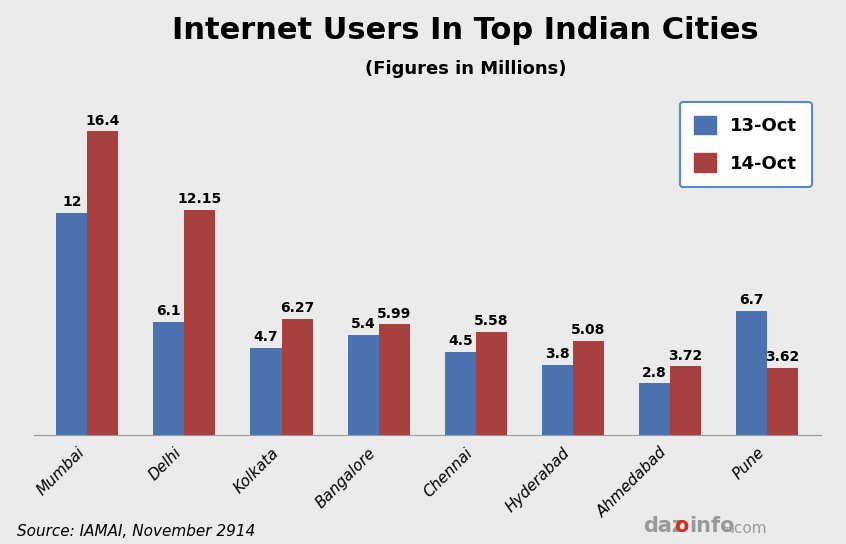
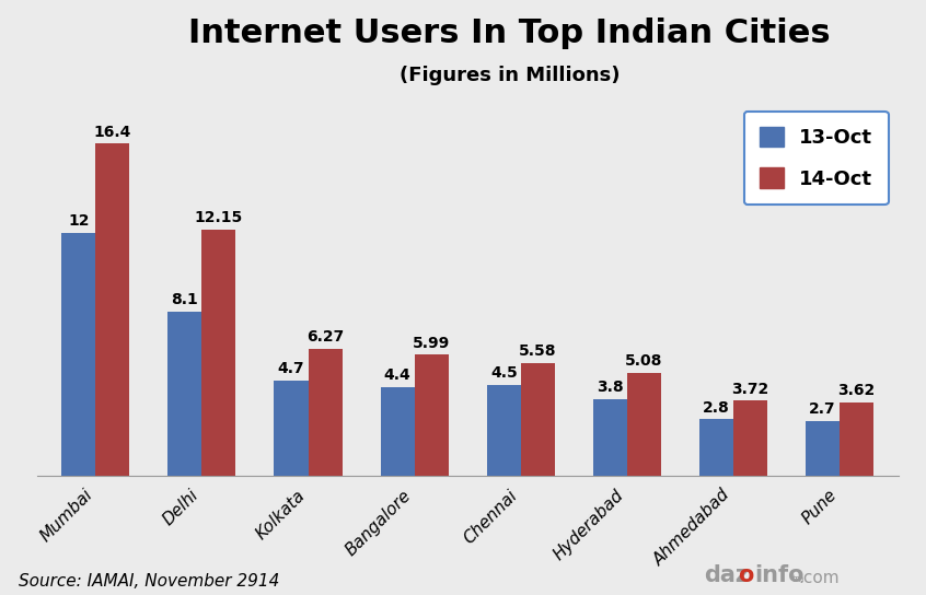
13-Oct/Delhi: 6.1 -> 8.1
13-Oct/Bangalore: 5.4 -> 4.4
13-Oct/Pune: 6.7 -> 2.7
